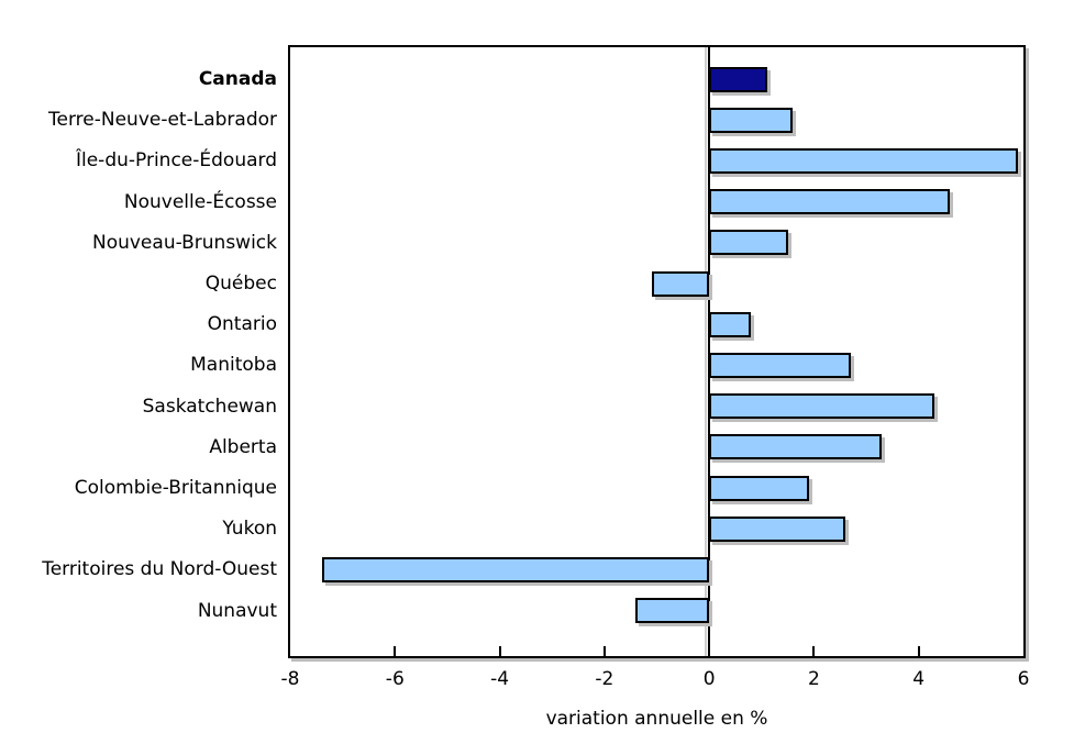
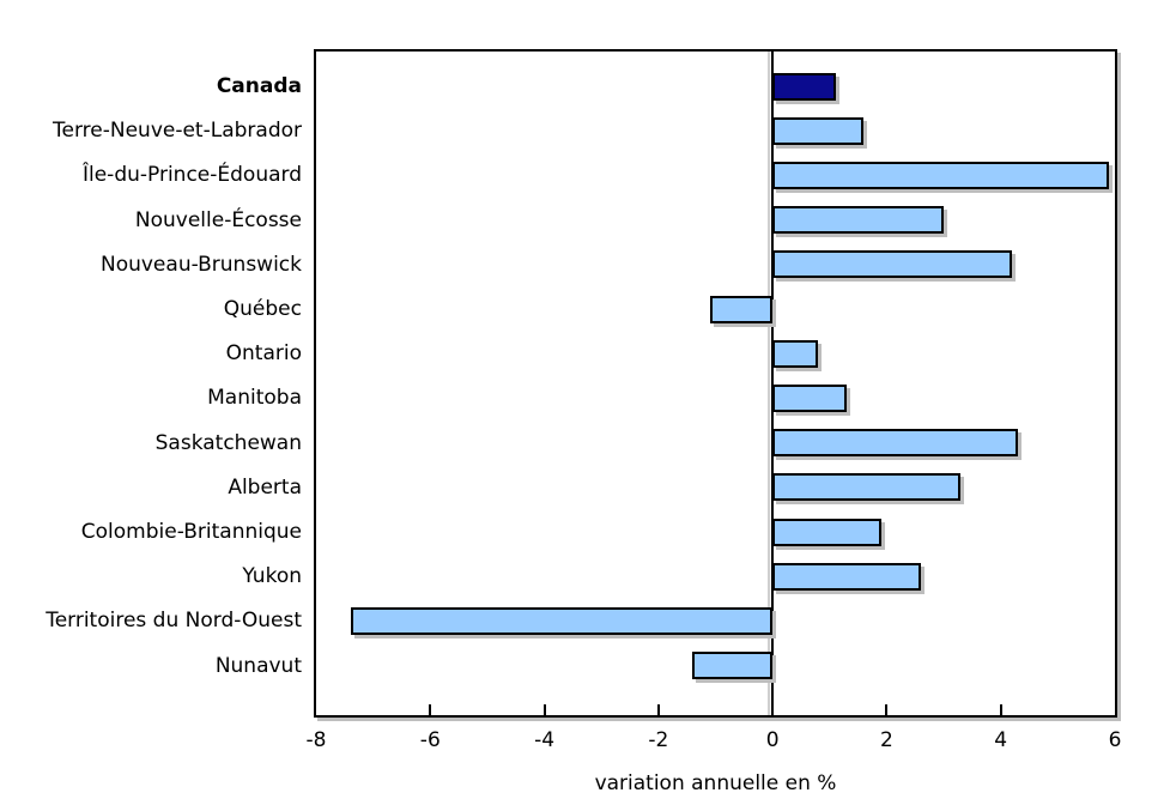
Nouvelle-Écosse: 4.6 -> 3.0
Nouveau-Brunswick: 1.5 -> 4.2
Manitoba: 2.7 -> 1.3
